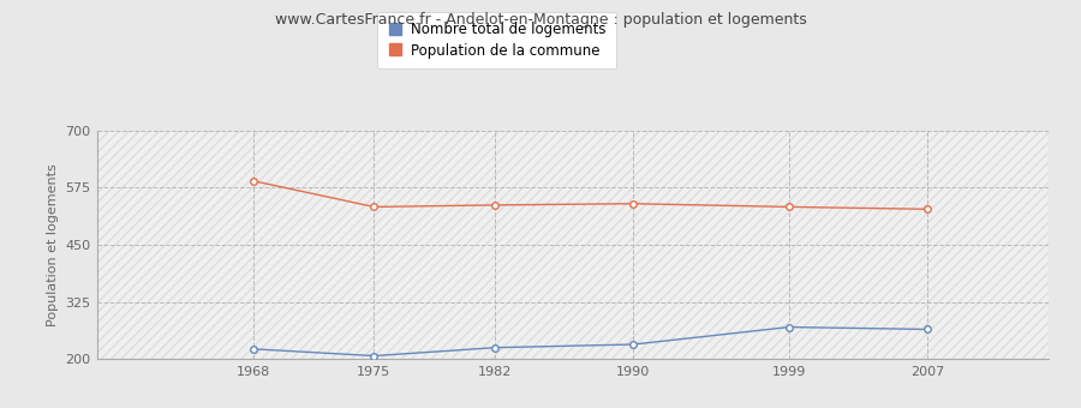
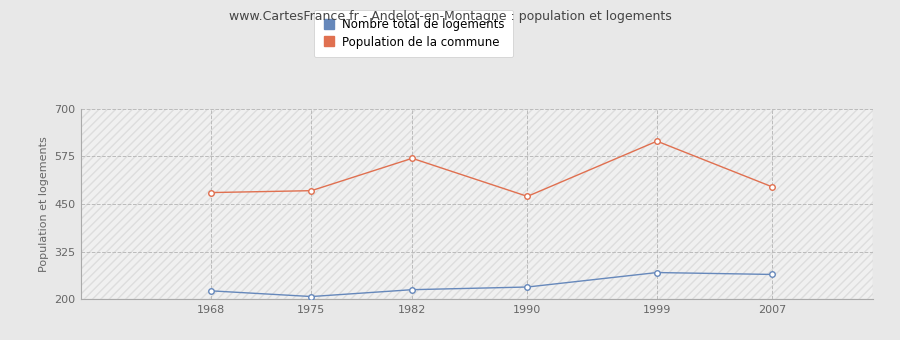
Population de la commune/1968: 590 -> 480
Population de la commune/1975: 533 -> 485
Population de la commune/1982: 537 -> 570
Population de la commune/1990: 540 -> 470
Population de la commune/1999: 533 -> 615
Population de la commune/2007: 528 -> 495
